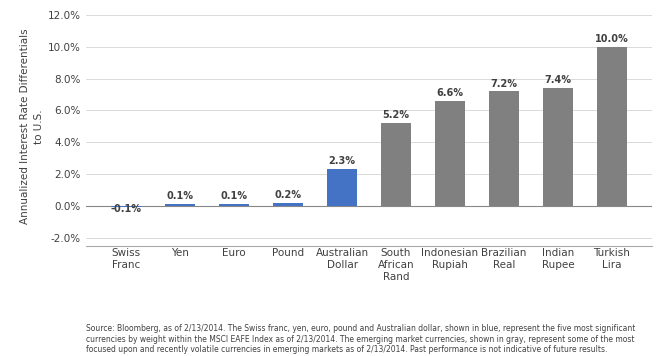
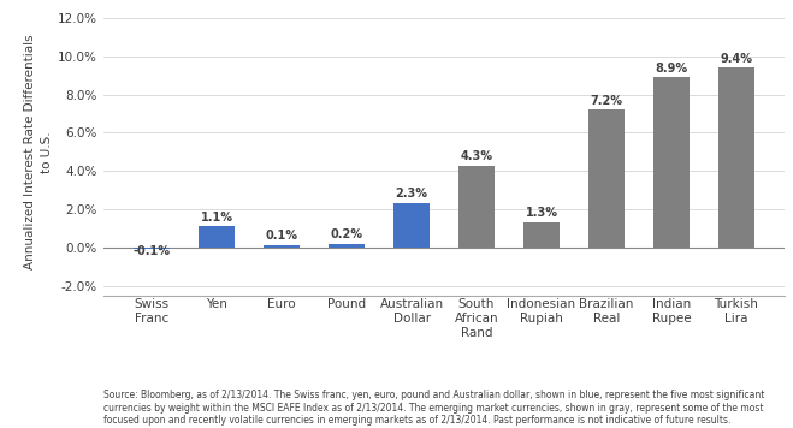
Yen: 0.1% -> 1.1%
South African Rand: 5.2% -> 4.3%
Indonesian Rupiah: 6.6% -> 1.3%
Indian Rupee: 7.4% -> 8.9%
Turkish Lira: 10.0% -> 9.4%
